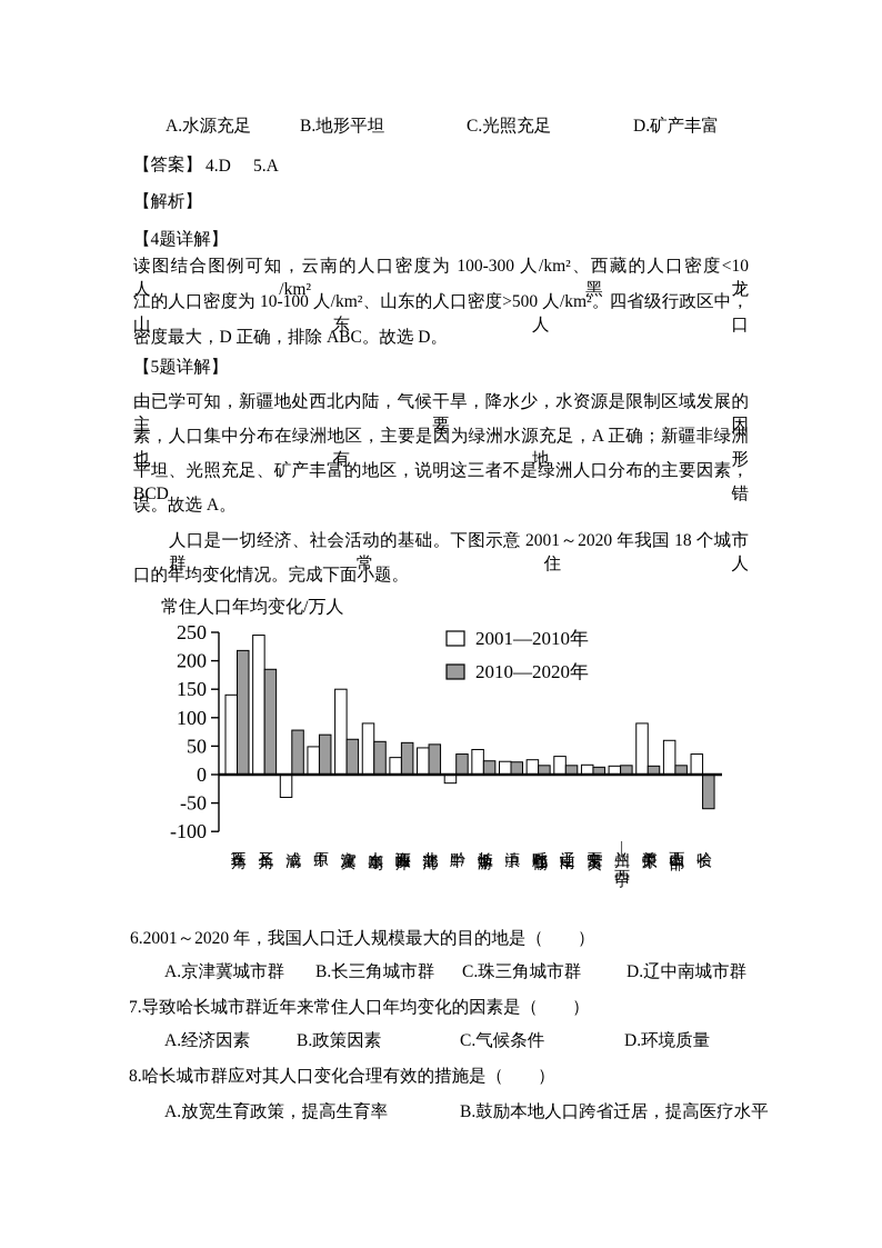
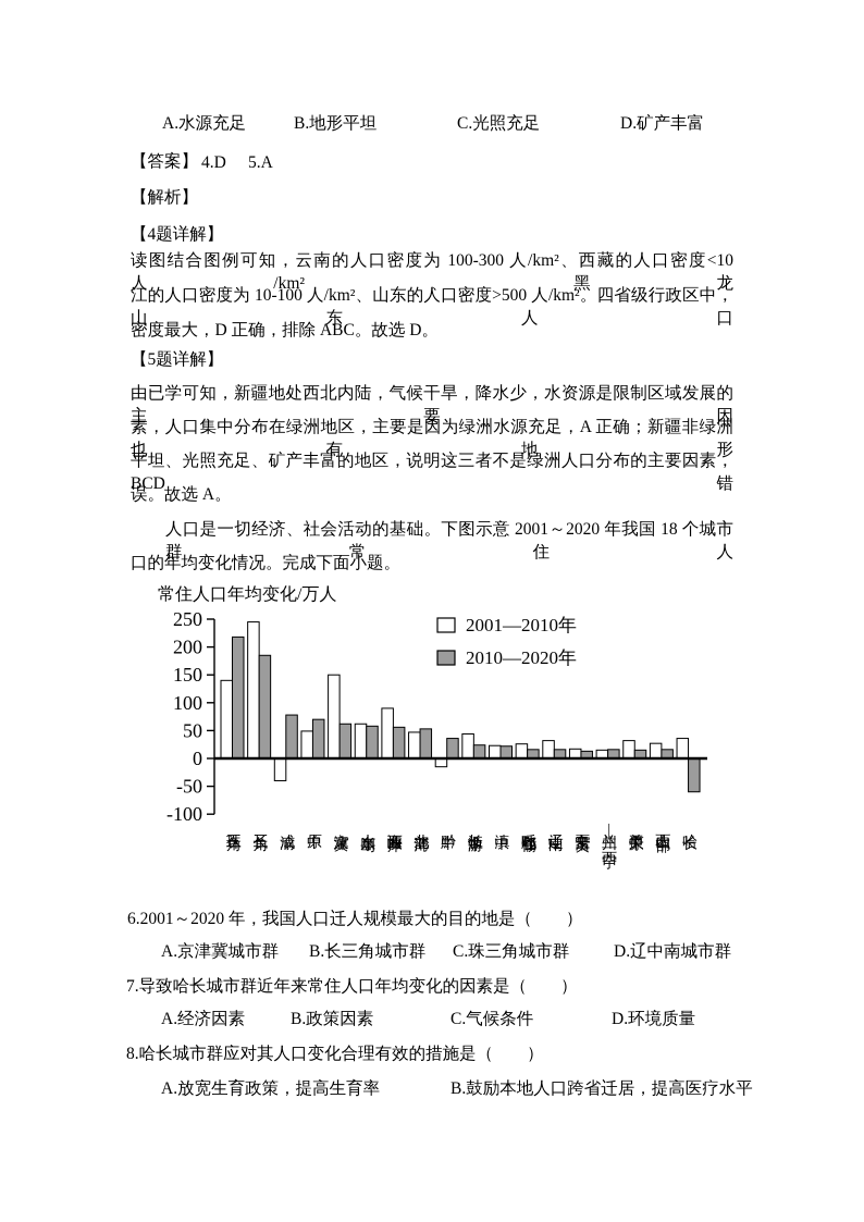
2001—2010年/山东半岛: 90 -> 60
2001—2010年/海峡西岸: 30 -> 90
2001—2010年/关中平原: 90 -> 30
2001—2010年/山西中部: 60 -> 30
